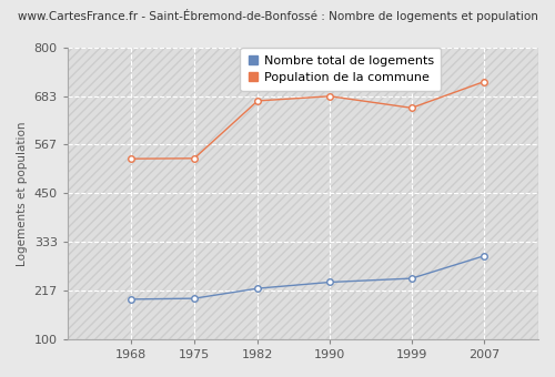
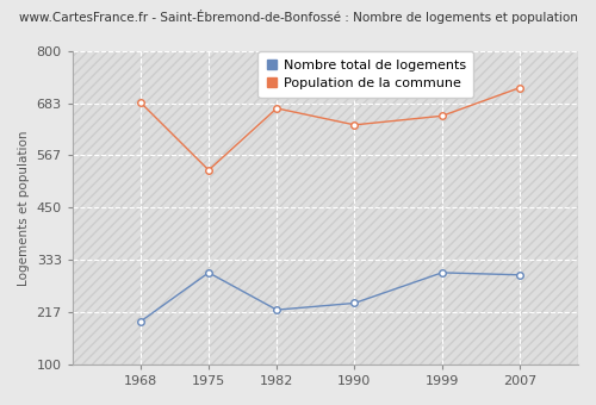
Population de la commune/1968: 533 -> 685
Nombre total de logements/1975: 198 -> 305
Population de la commune/1990: 683 -> 635
Nombre total de logements/1999: 246 -> 305
